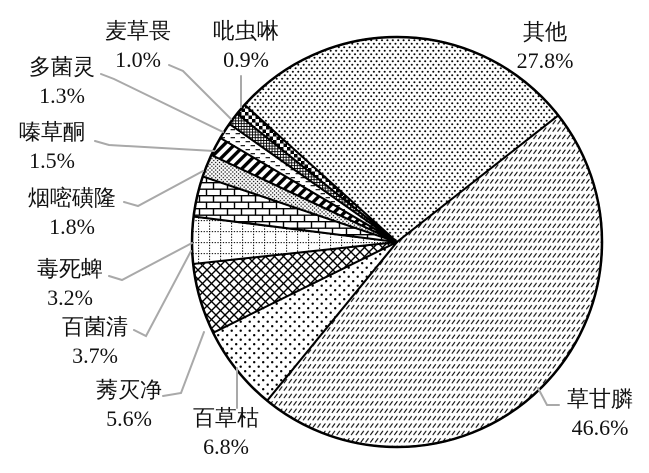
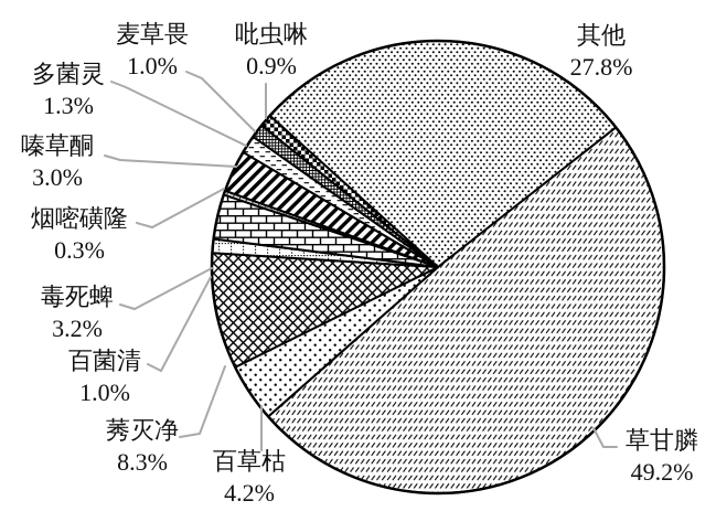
草甘膦: 46.6% -> 49.2%
百草枯: 6.8% -> 4.2%
莠灭净: 5.6% -> 8.3%
百菌清: 3.7% -> 1.0%
烟嘧磺隆: 1.8% -> 0.3%
嗪草酮: 1.5% -> 3.0%
